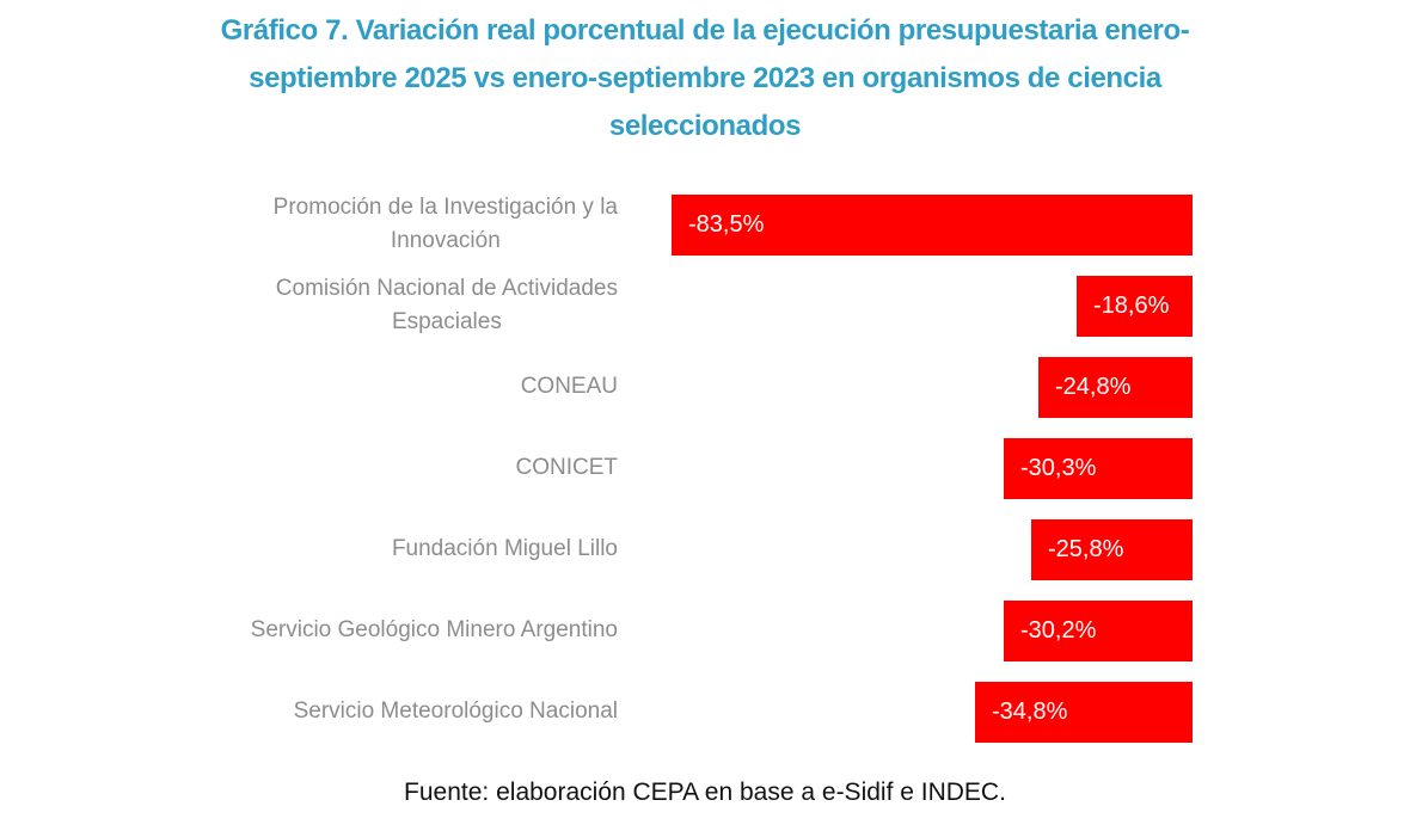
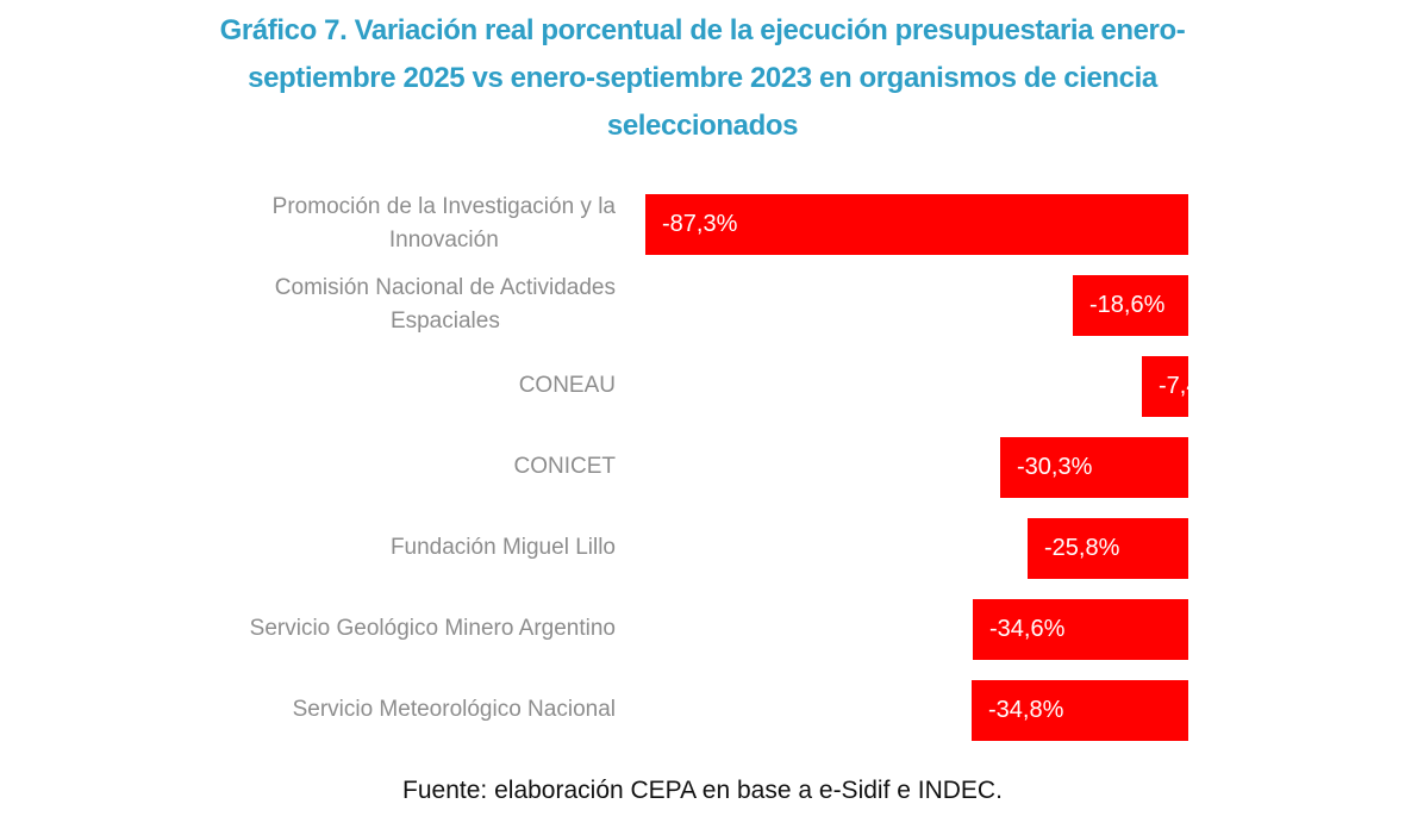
Promoción de la Investigación y la Innovación: -83,5% -> -87,3%
CONEAU: -24,8% -> -7,4%
Servicio Geológico Minero Argentino: -30,2% -> -34,6%
